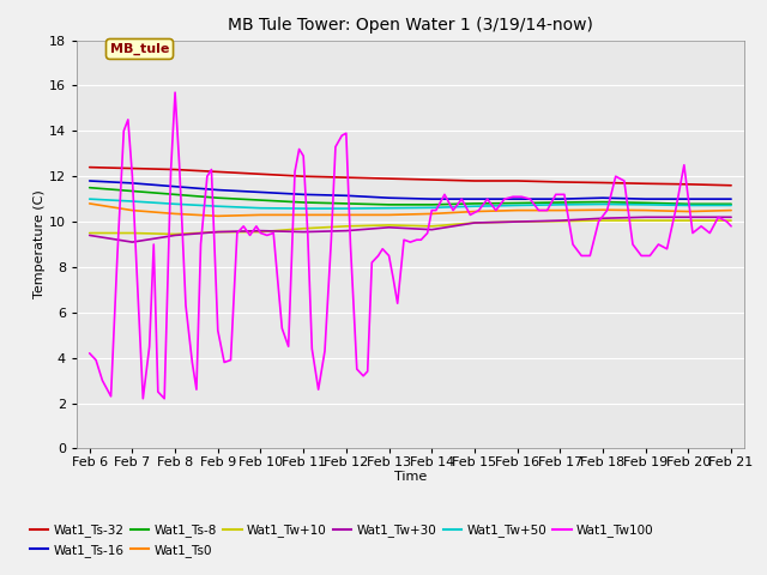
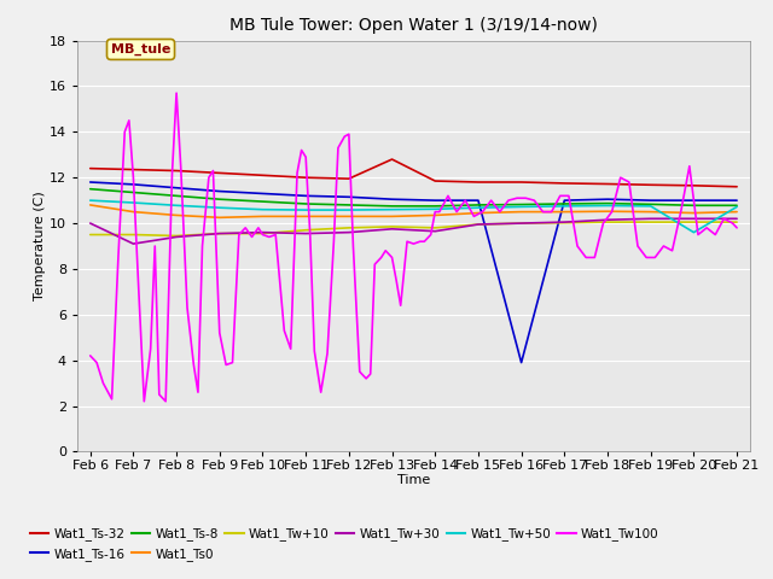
Wat1_Tw+30/Feb 6: 9.4 -> 10.0
Wat1_Ts-32/Feb 13: 11.9 -> 12.8
Wat1_Ts-16/Feb 16: 11.0 -> 3.9
Wat1_Tw+50/Feb 20: 10.7 -> 9.6
